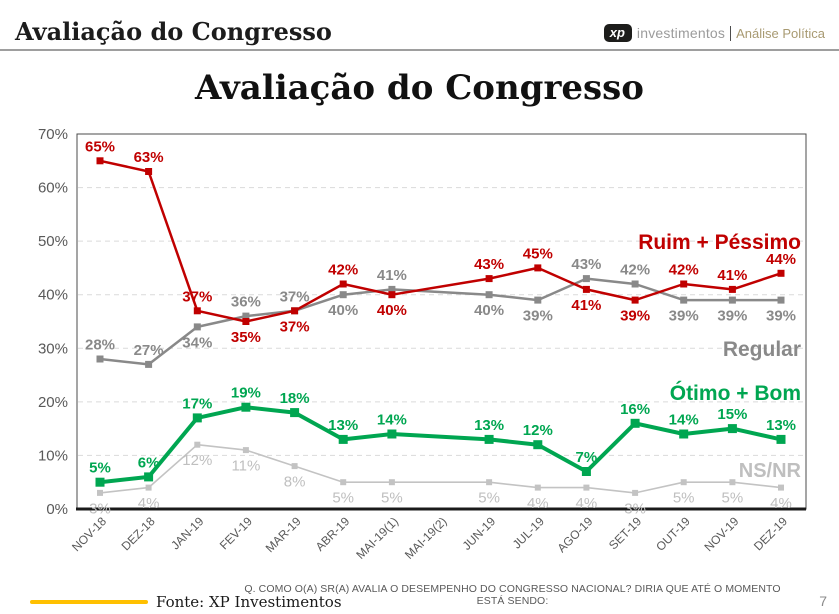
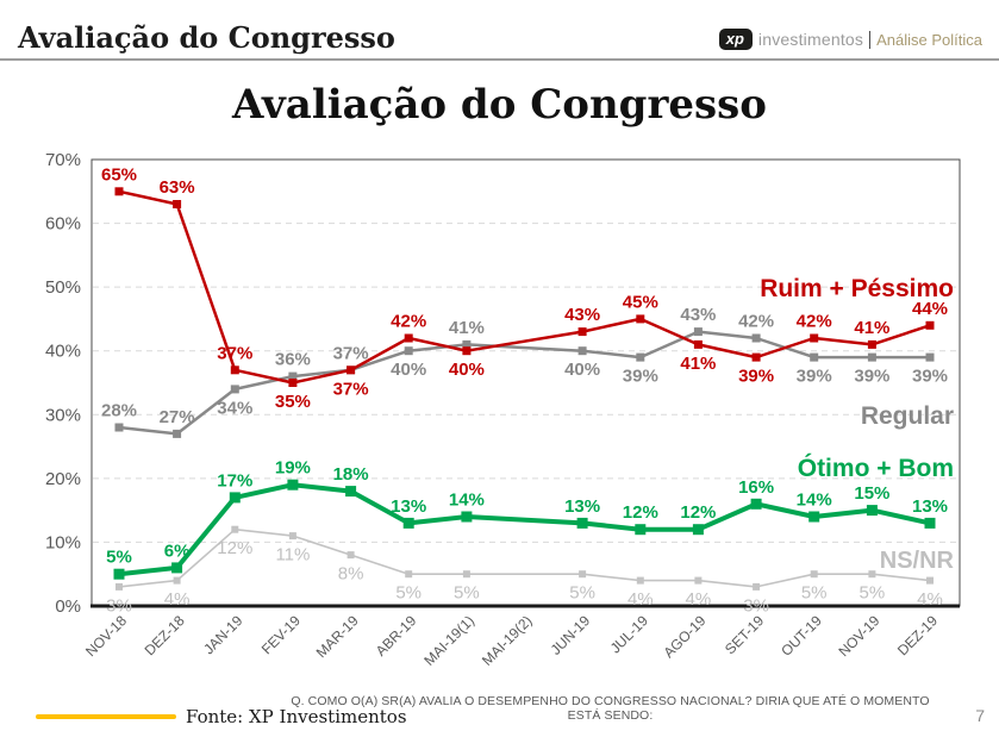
Ótimo + Bom/AGO-19: 7% -> 12%
